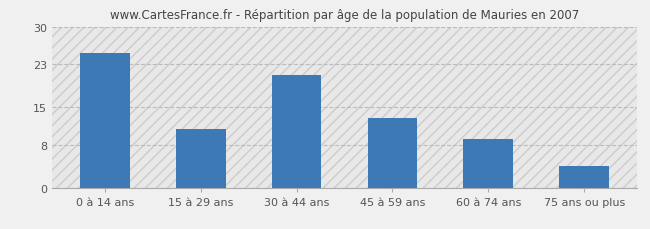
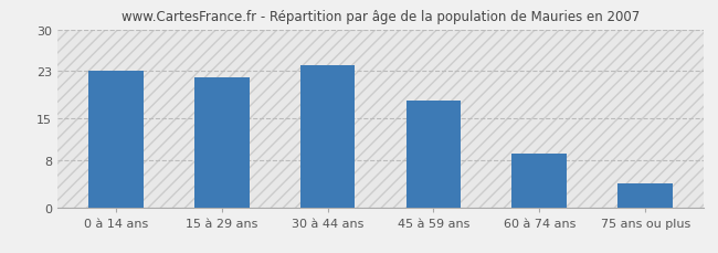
0 à 14 ans: 25 -> 23
15 à 29 ans: 11 -> 22
30 à 44 ans: 21 -> 24
45 à 59 ans: 13 -> 18
